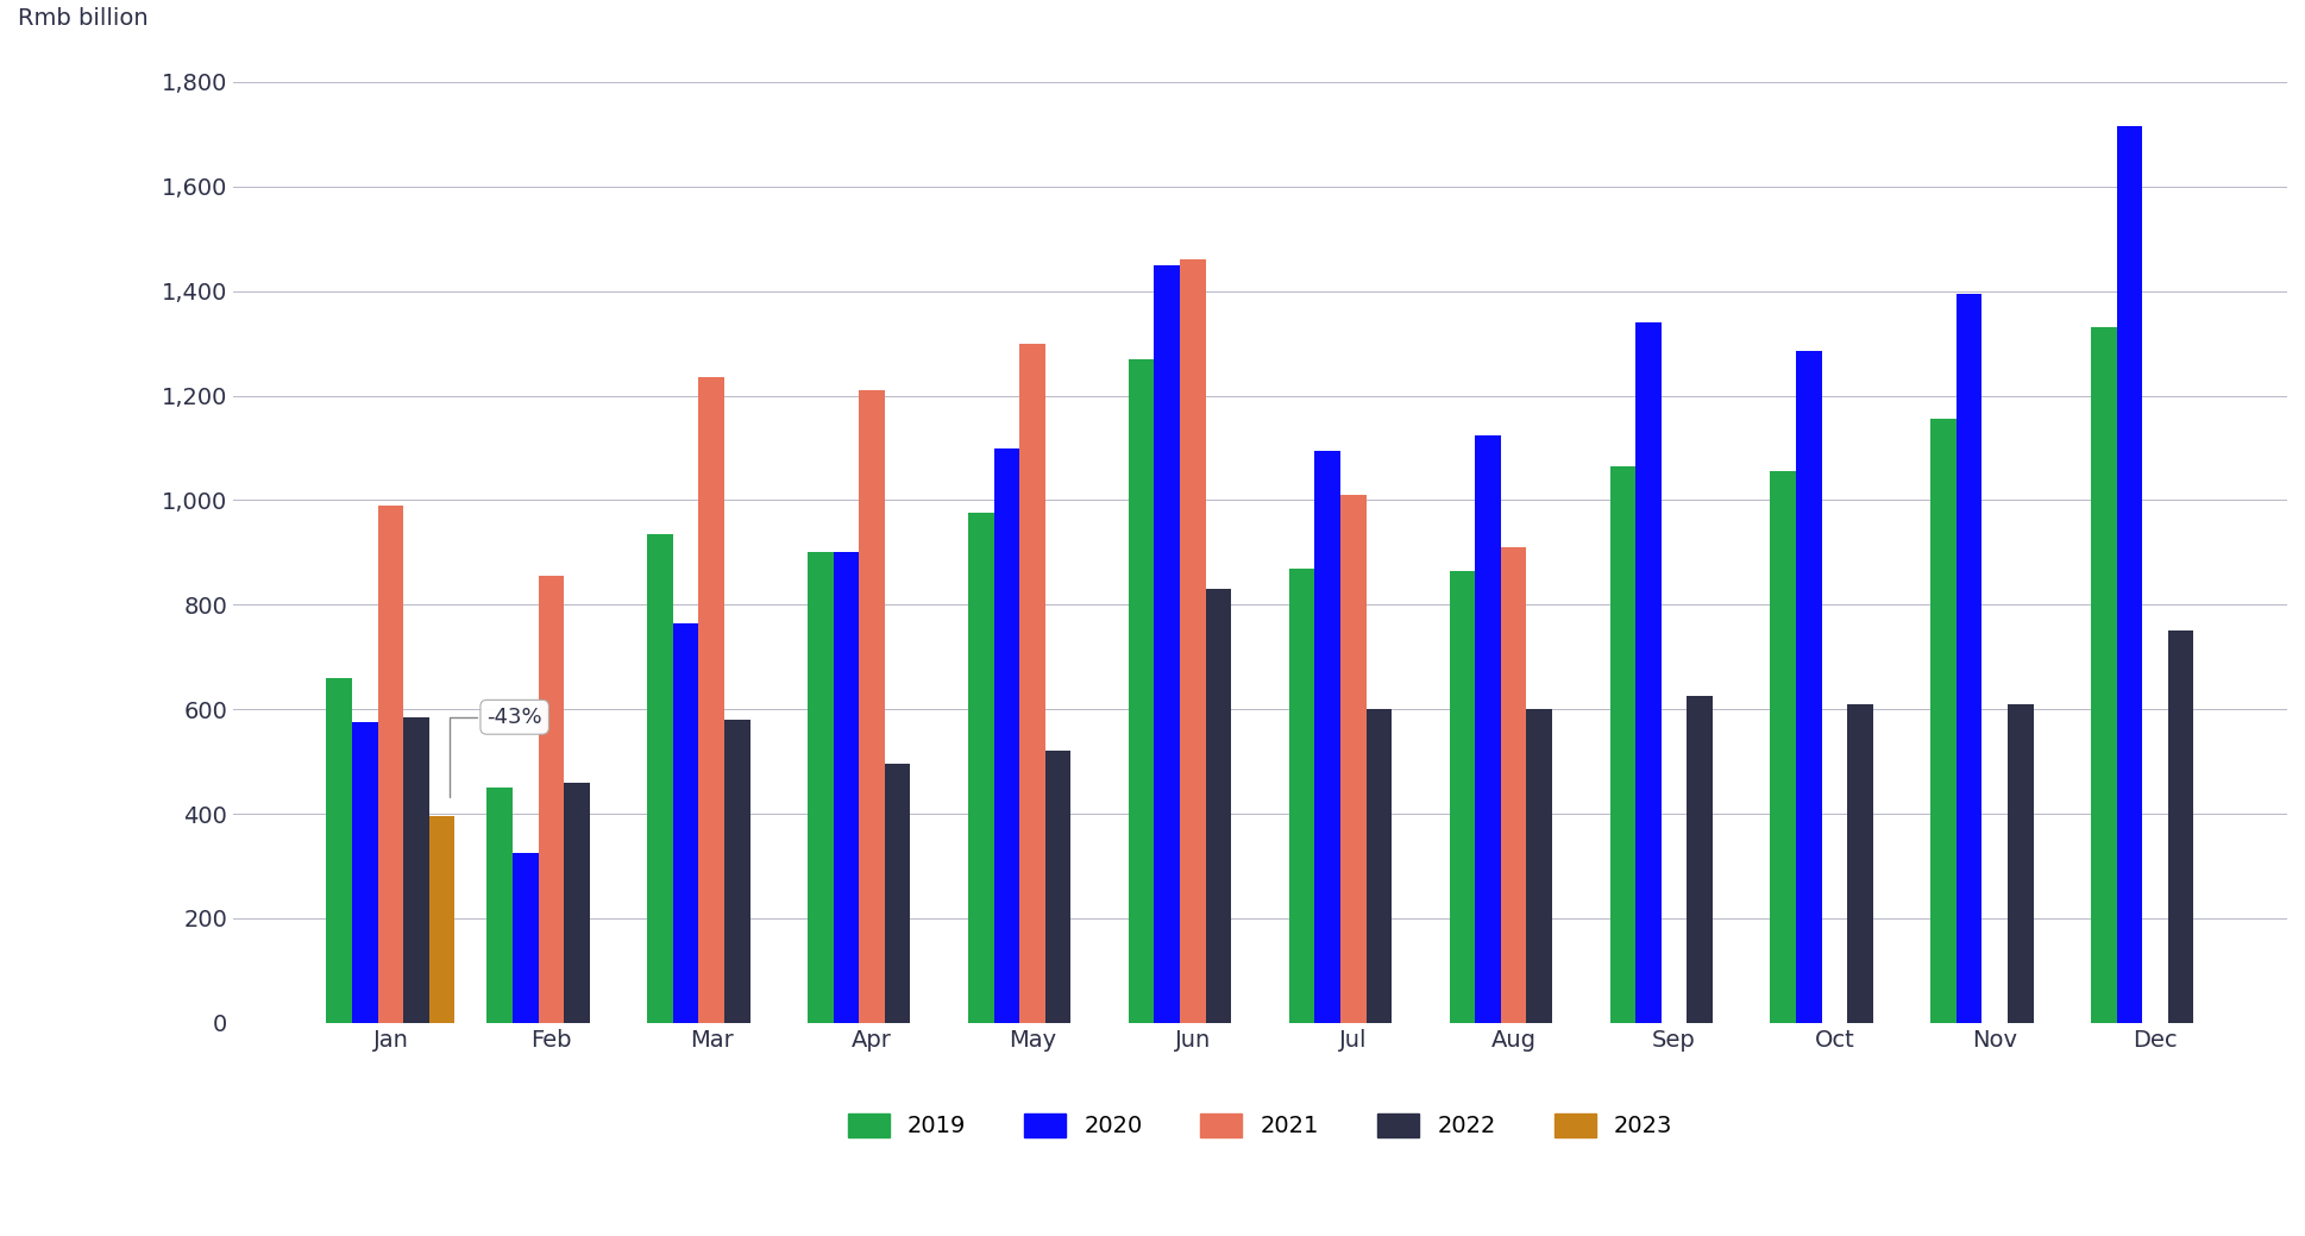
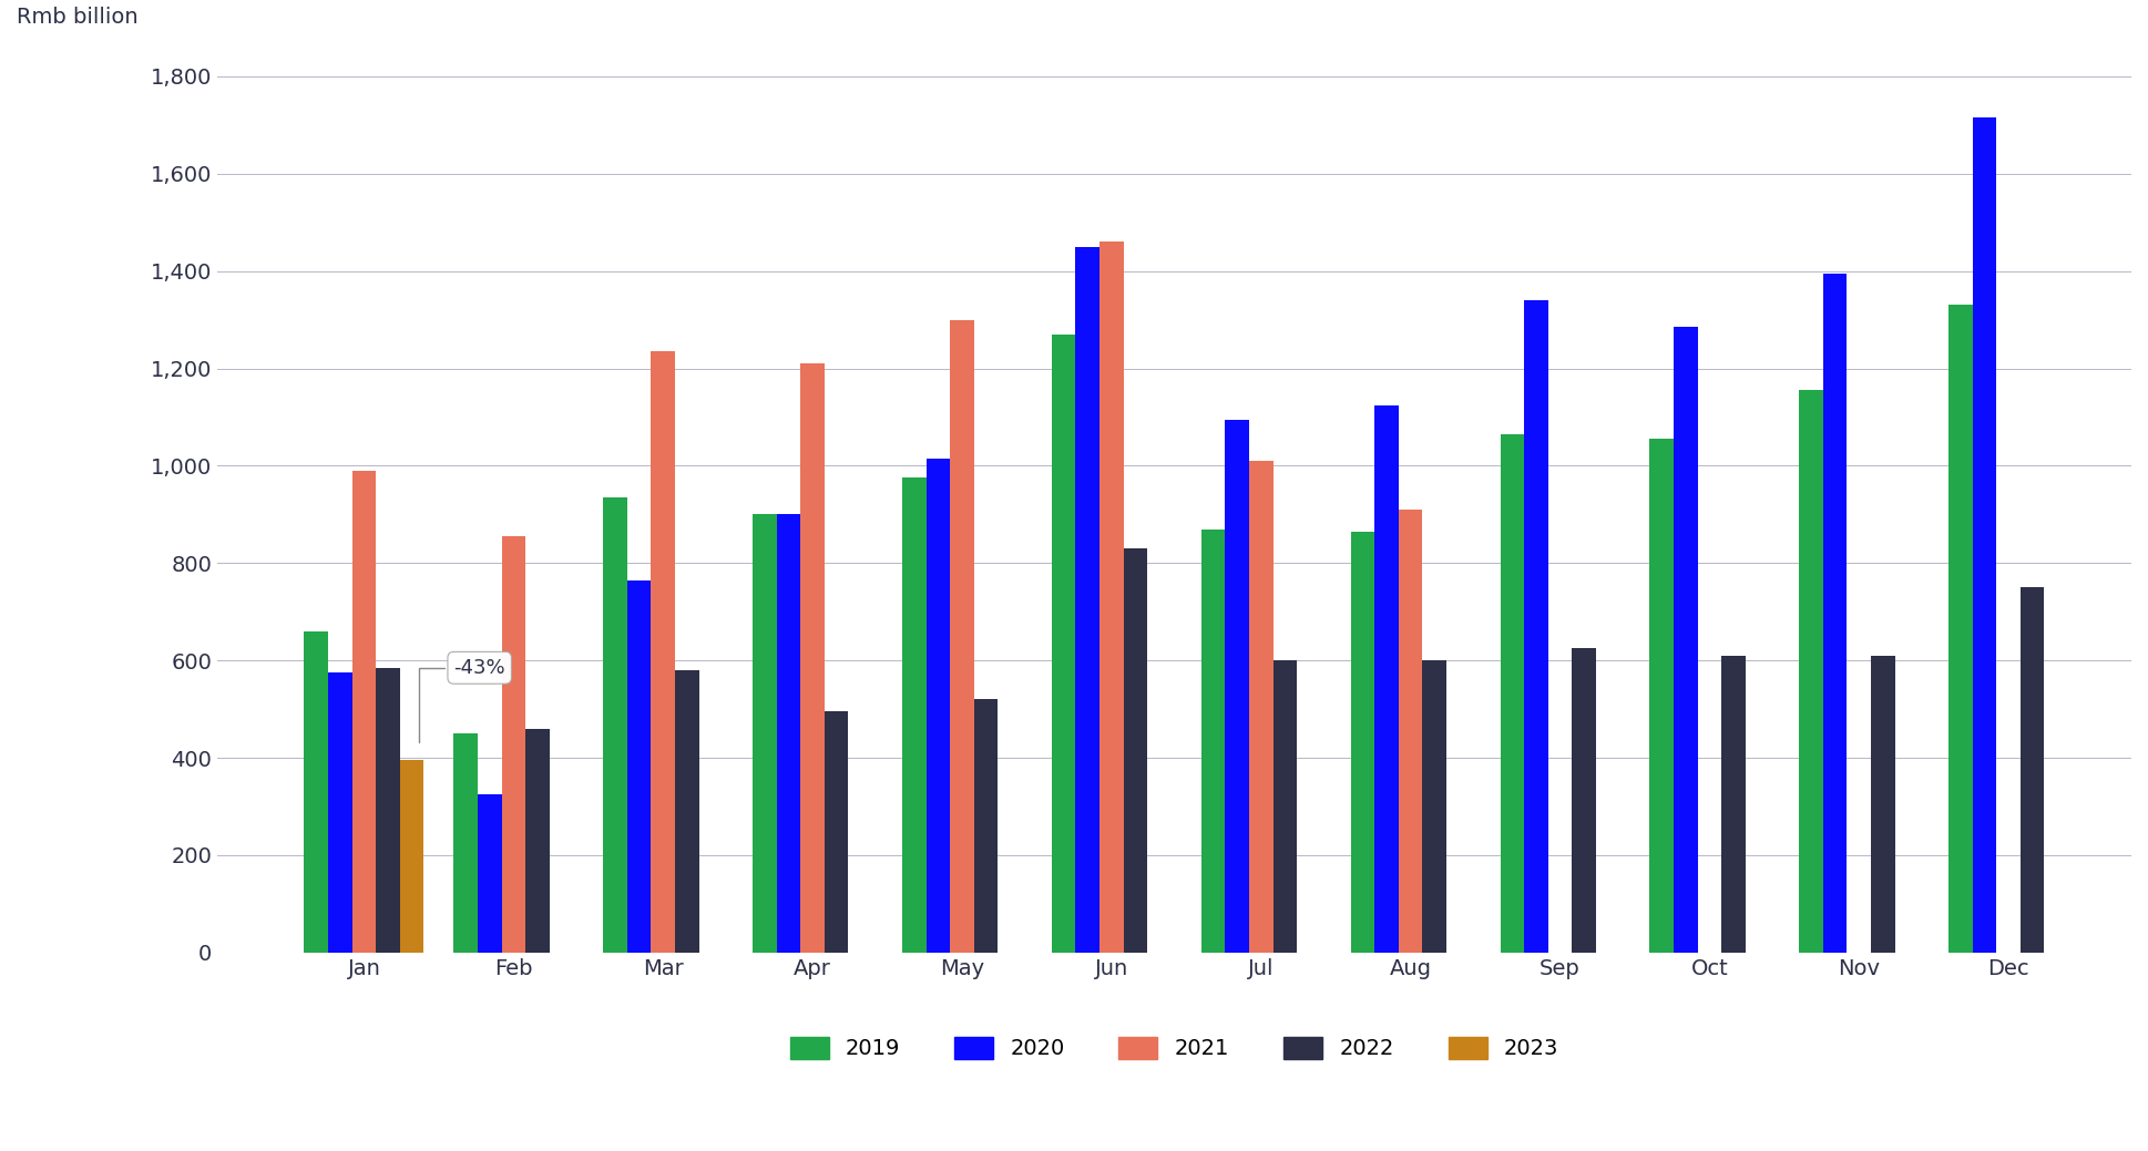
2020/May: 1,100 -> 1,015
